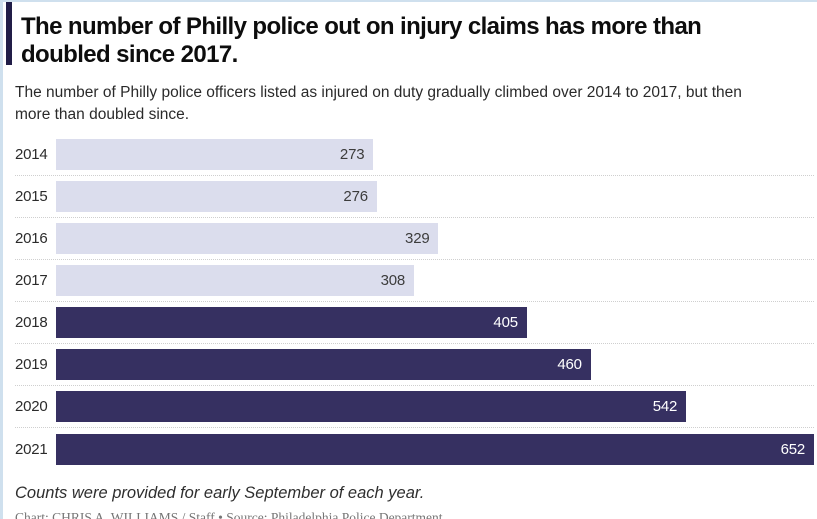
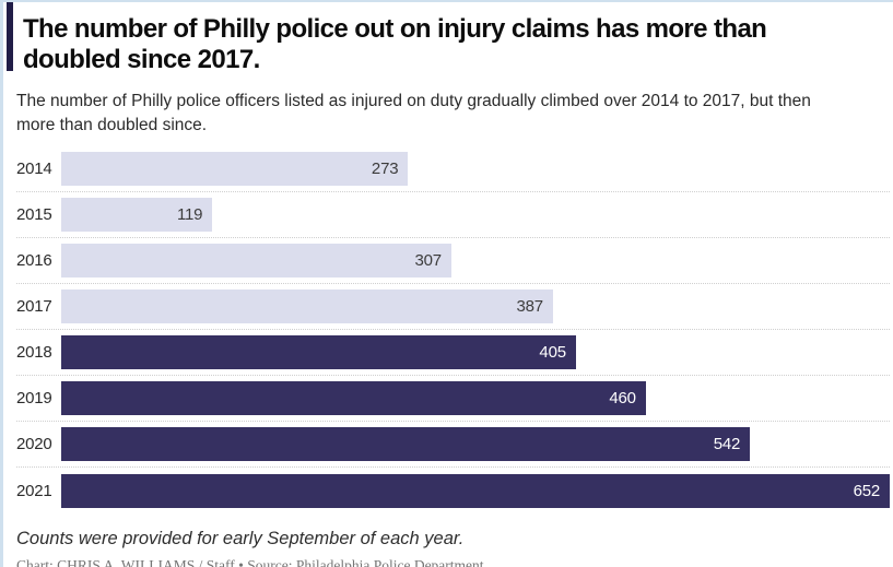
2015: 276 -> 119
2016: 329 -> 307
2017: 308 -> 387
